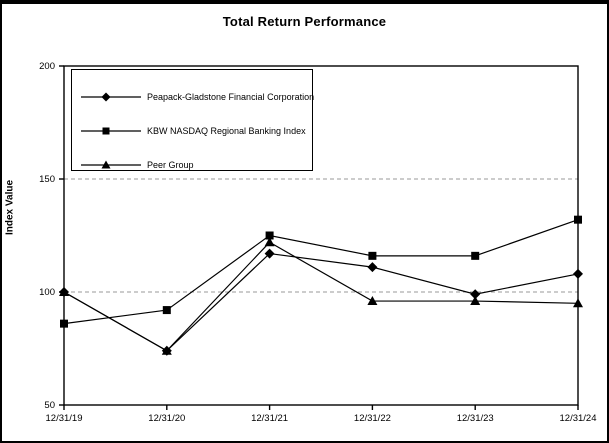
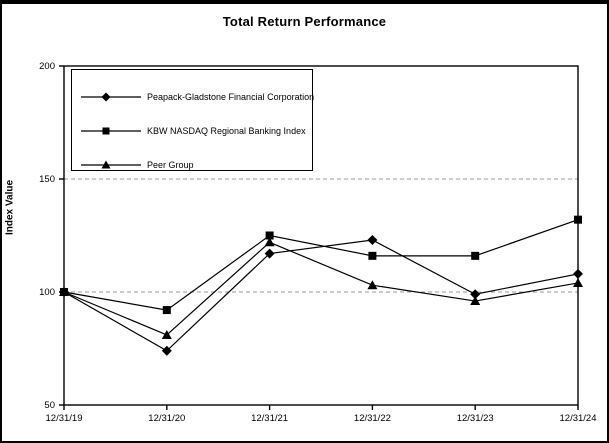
KBW NASDAQ Regional Banking Index/12/31/19: 86 -> 100
Peer Group/12/31/20: 74 -> 81
Peapack-Gladstone Financial Corporation/12/31/22: 111 -> 123
Peer Group/12/31/22: 96 -> 103
Peer Group/12/31/24: 95 -> 104
